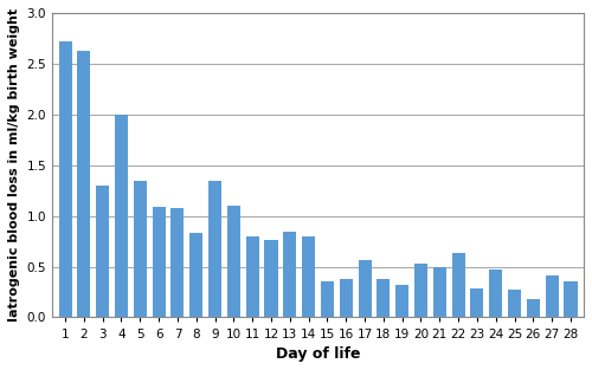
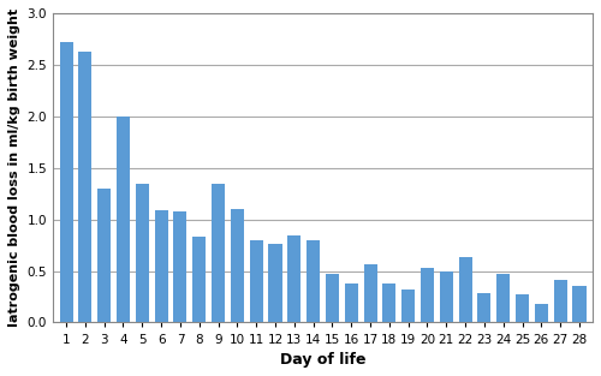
15: 0.36 -> 0.47
